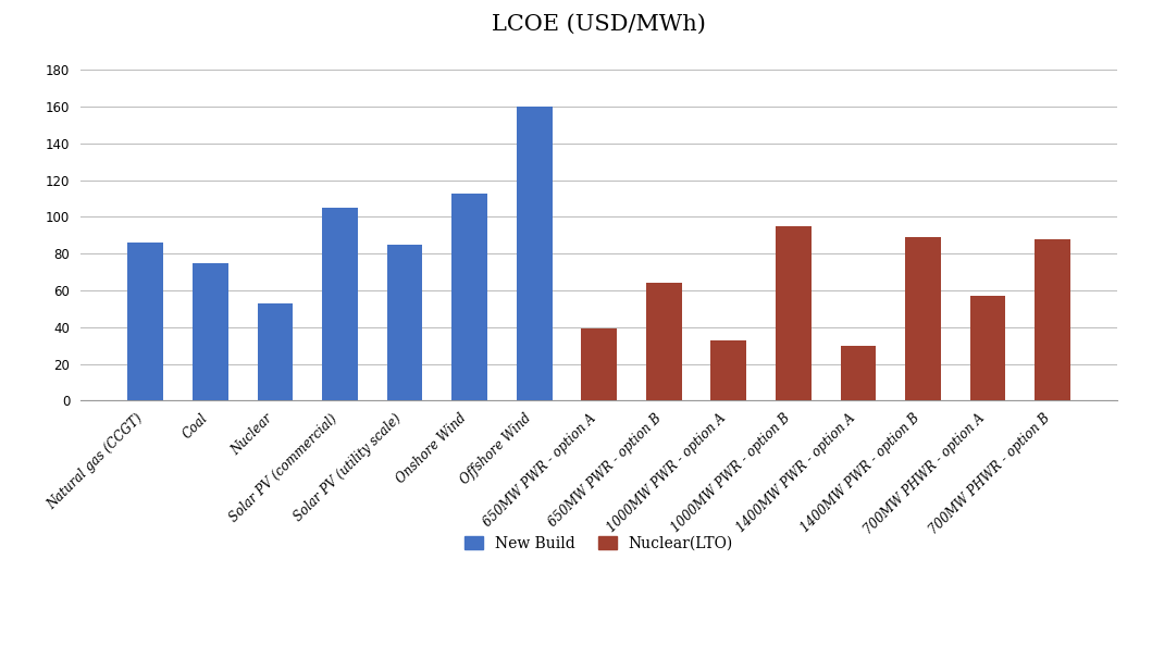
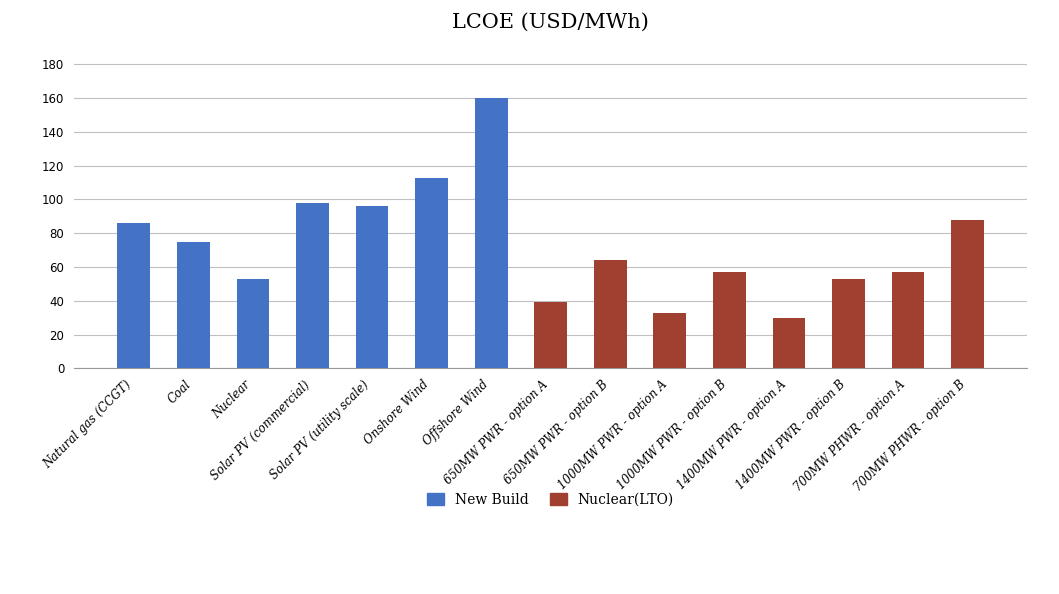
Solar PV (commercial): 105 -> 98
Solar PV (utility scale): 85 -> 96
1000MW PWR - option B: 95 -> 57
1400MW PWR - option B: 89 -> 53
